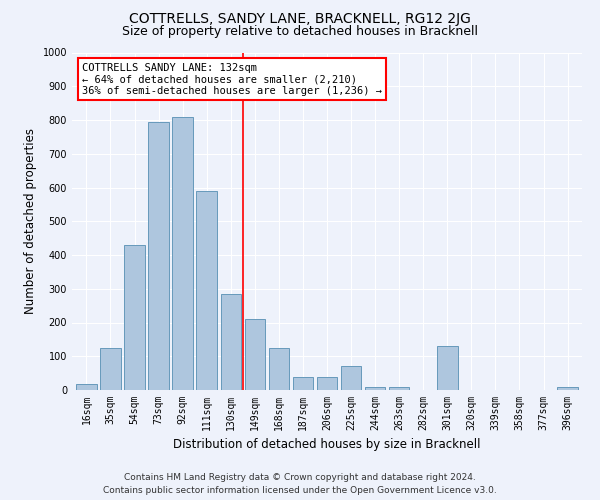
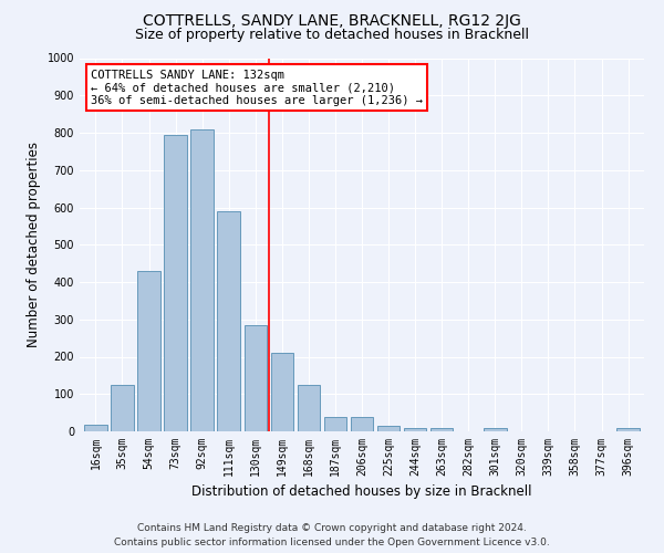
225sqm: 70 -> 15
301sqm: 130 -> 10
